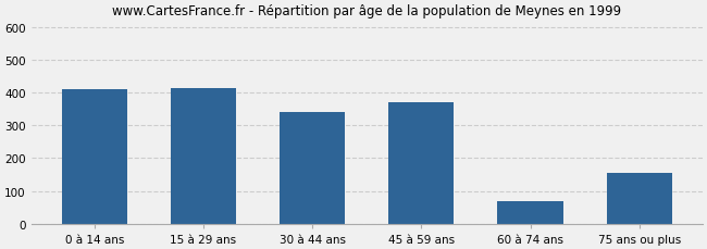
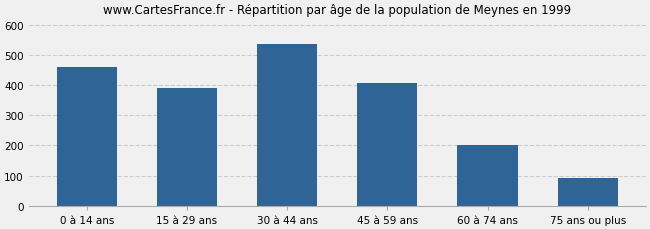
0 à 14 ans: 410 -> 460
15 à 29 ans: 415 -> 390
30 à 44 ans: 340 -> 535
45 à 59 ans: 370 -> 408
60 à 74 ans: 70 -> 200
75 ans ou plus: 155 -> 93
